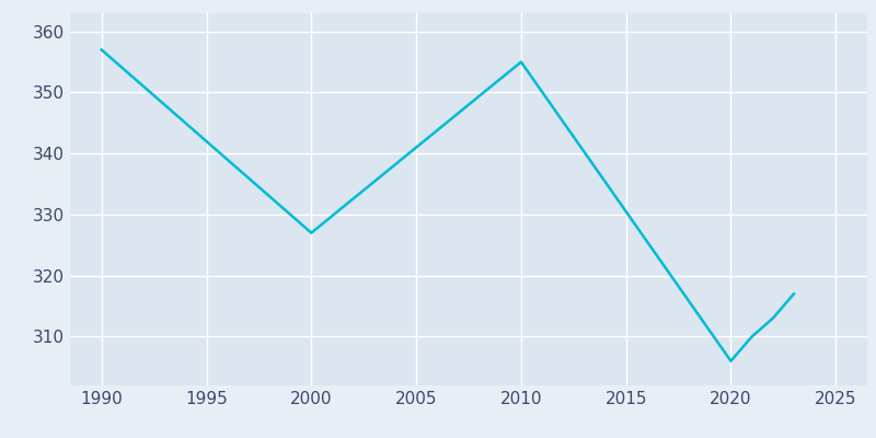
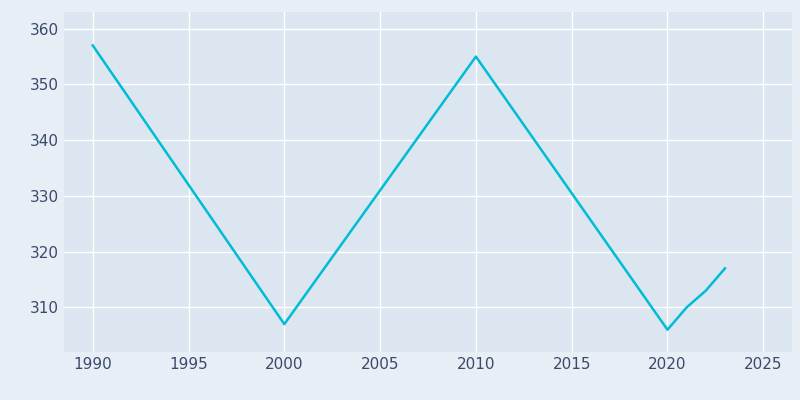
2000: 327 -> 307
